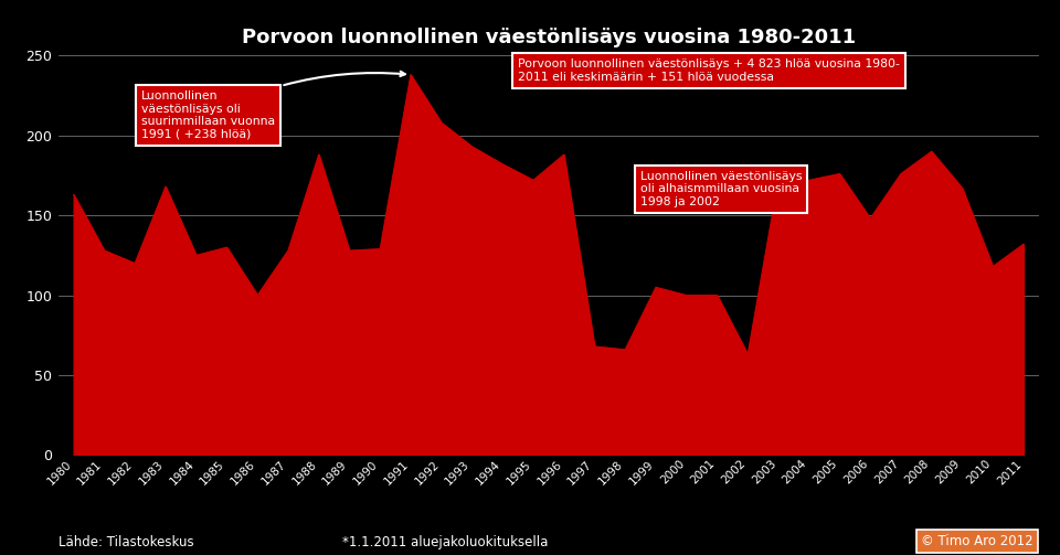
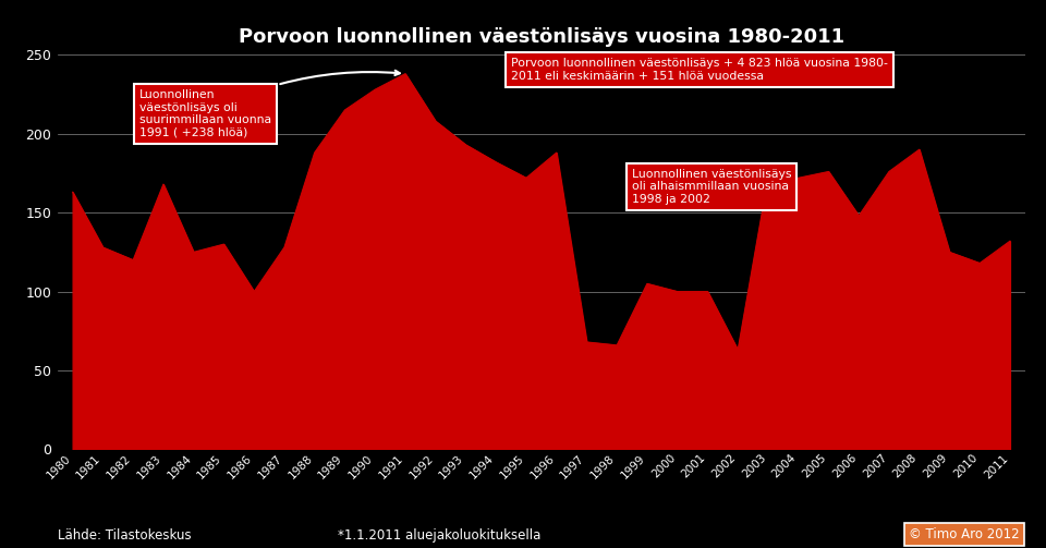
1989: 128 -> 215
1990: 129 -> 228
2009: 167 -> 125
